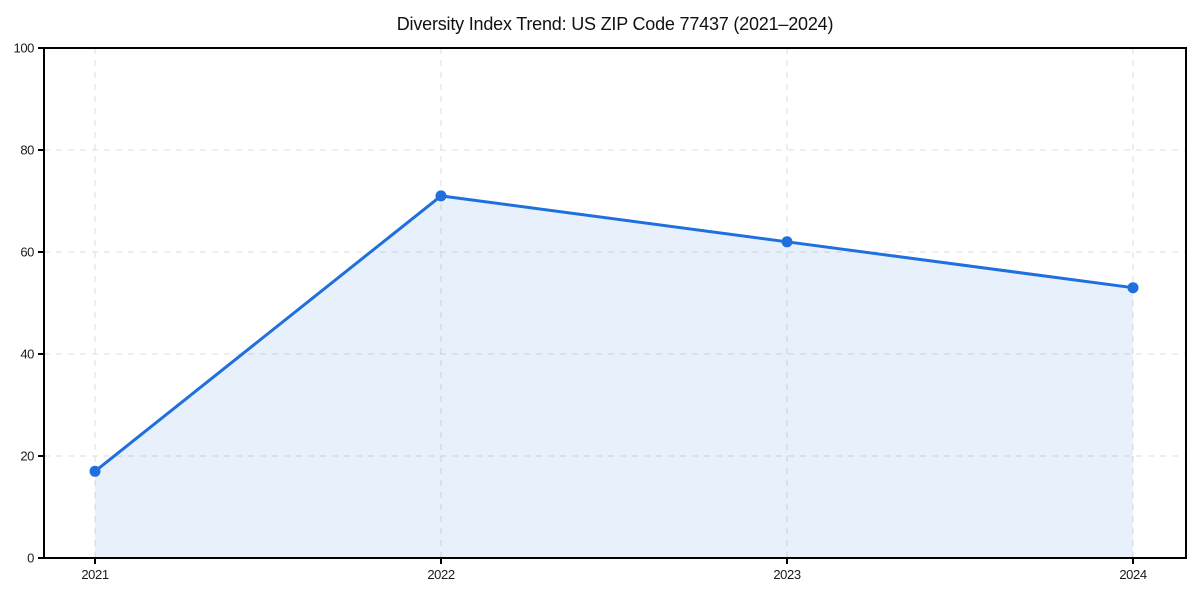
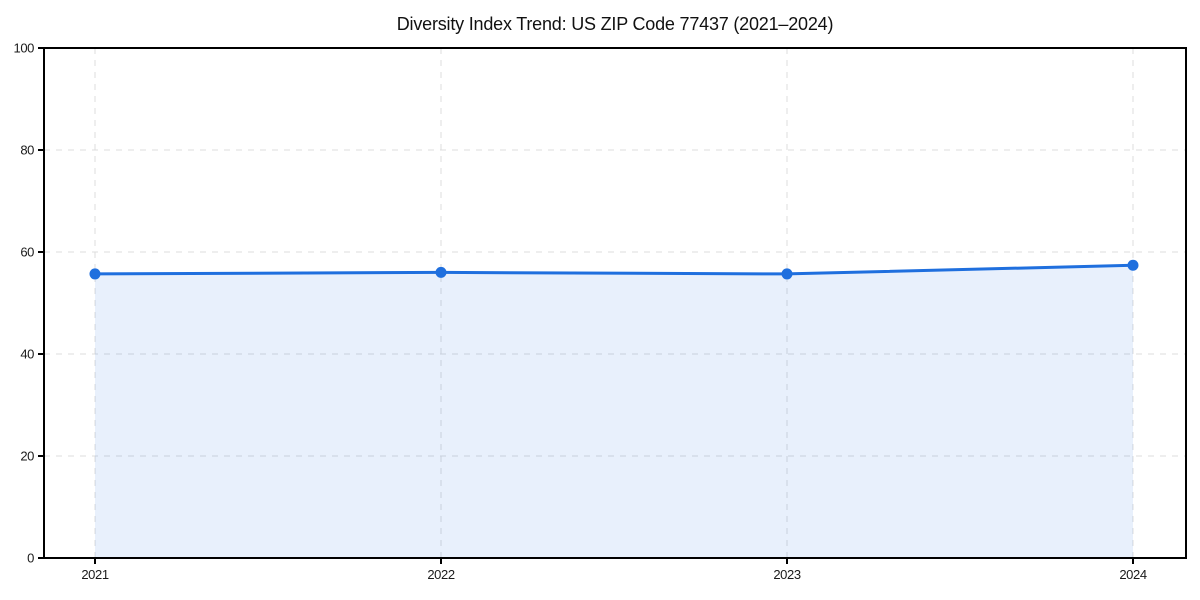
2021: 17 -> 56
2022: 71 -> 56
2023: 62 -> 56
2024: 53 -> 57
